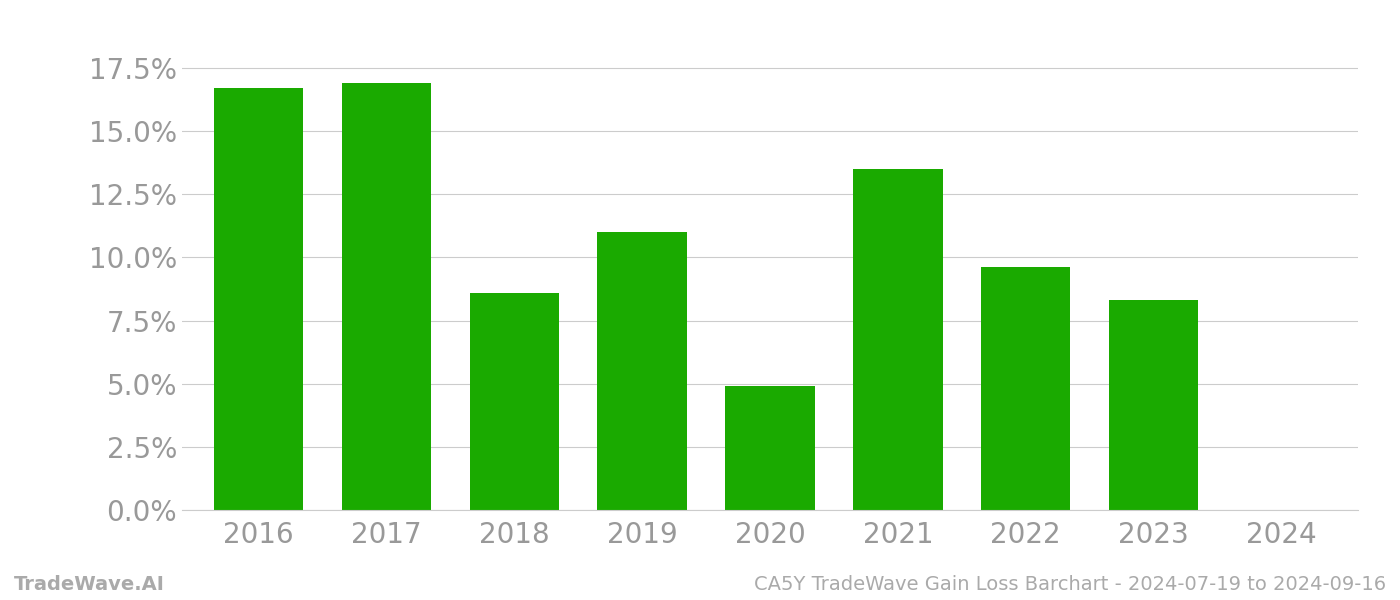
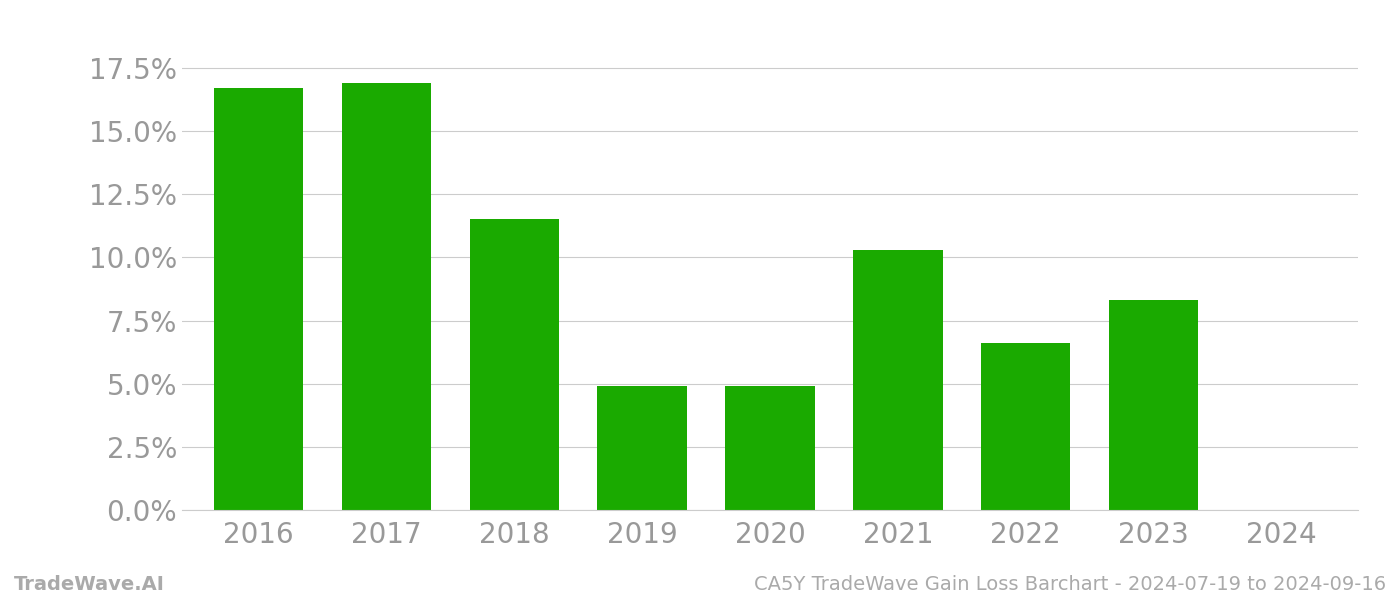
2018: 8.6% -> 11.5%
2019: 11.0% -> 4.9%
2021: 13.5% -> 10.3%
2022: 9.6% -> 6.6%
